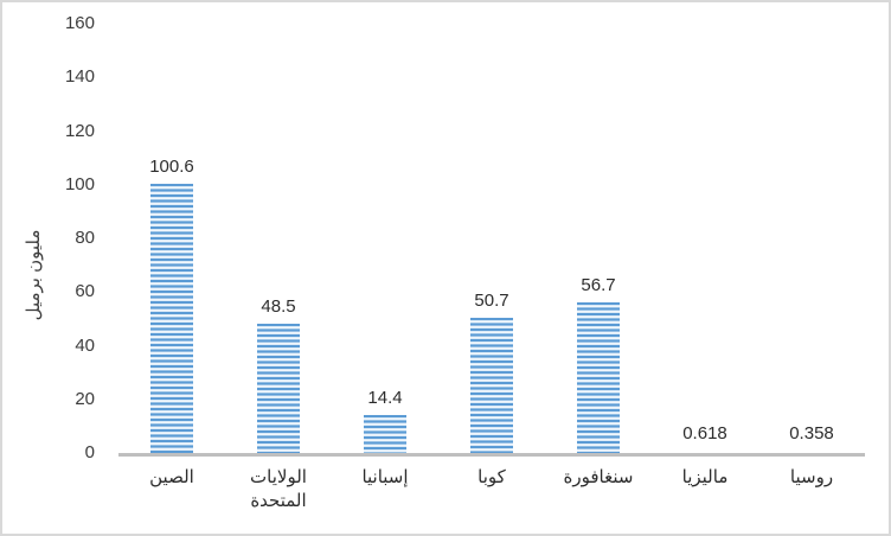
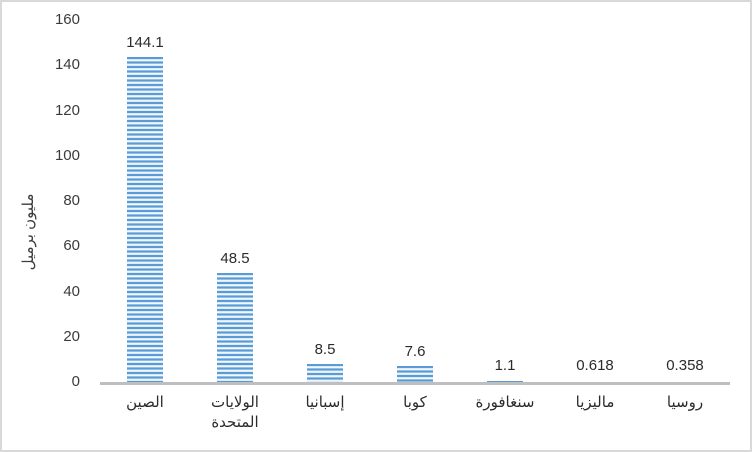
الصين: 100.6 -> 144.1
إسبانيا: 14.4 -> 8.5
كوبا: 50.7 -> 7.6
سنغافورة: 56.7 -> 1.1
